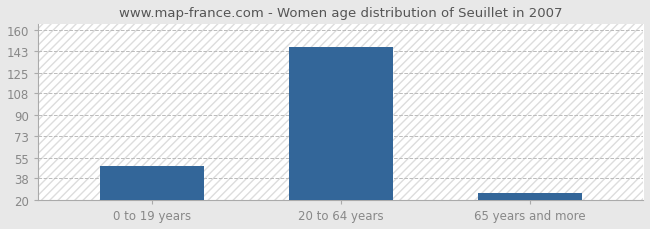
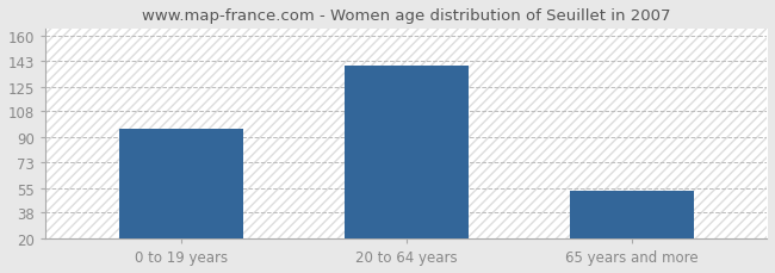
0 to 19 years: 48 -> 96
20 to 64 years: 146 -> 140
65 years and more: 26 -> 53
